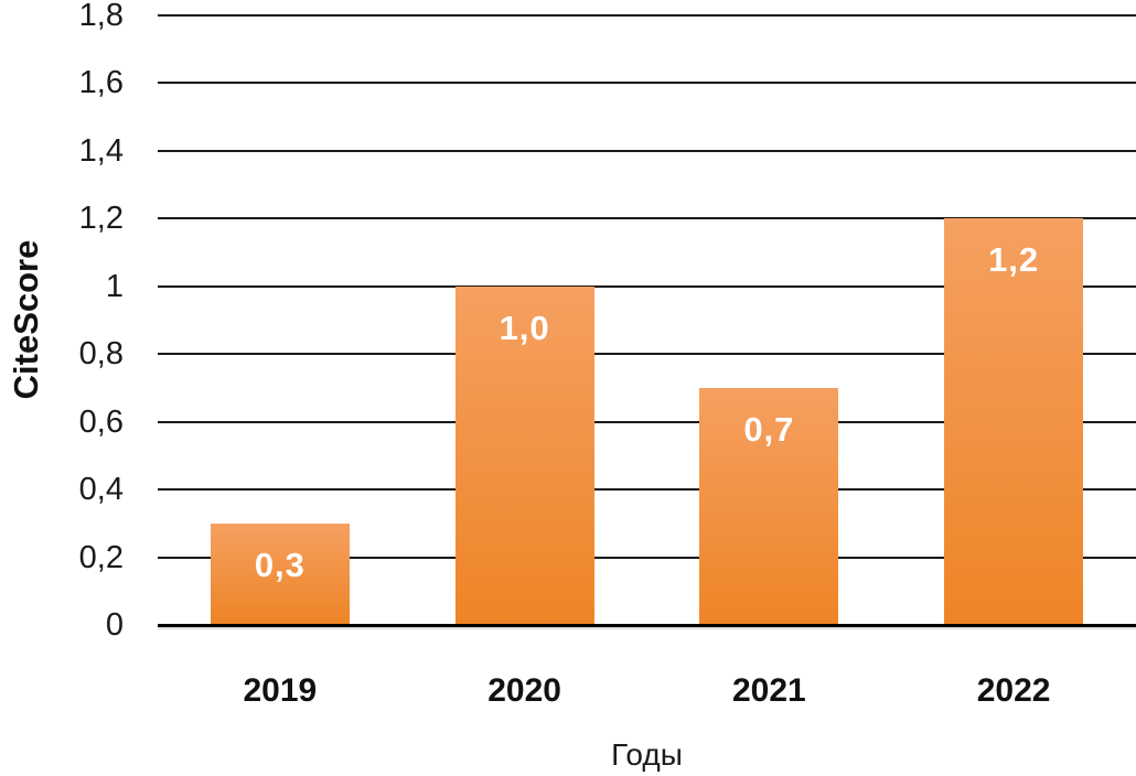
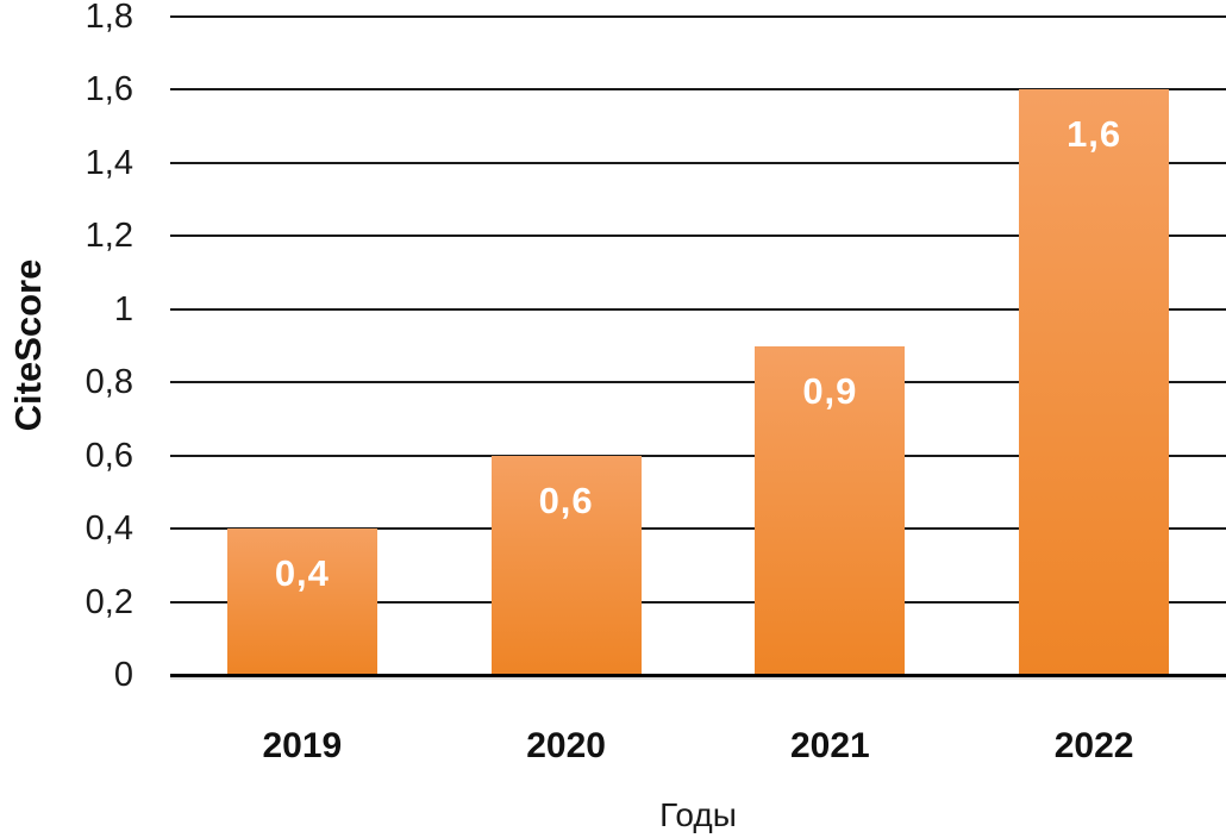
2019: 0,3 -> 0,4
2020: 1,0 -> 0,6
2021: 0,7 -> 0,9
2022: 1,2 -> 1,6
